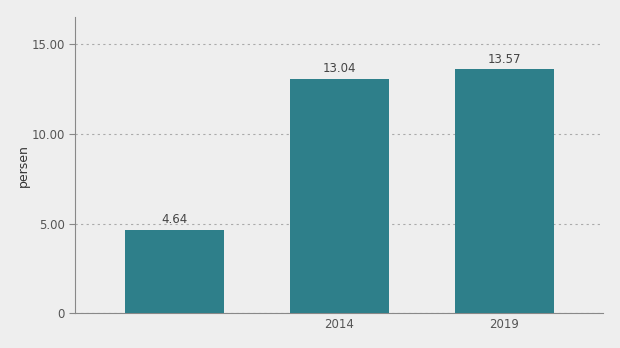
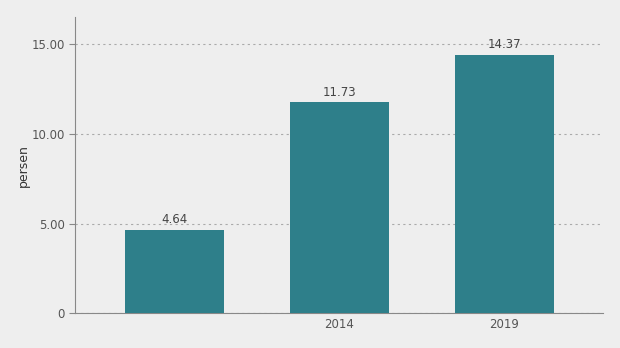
2014: 13.04 -> 11.73
2019: 13.57 -> 14.37
